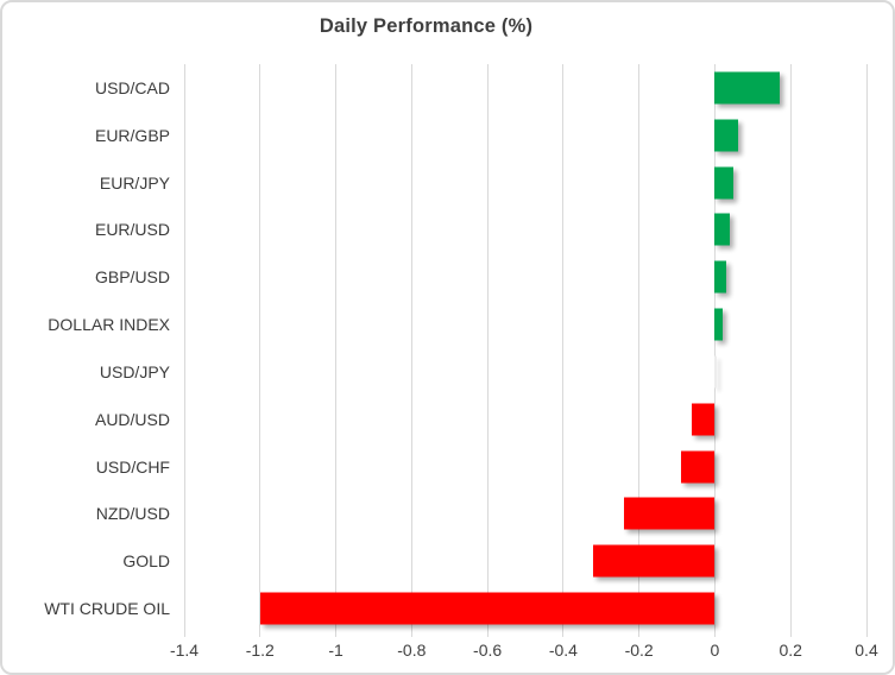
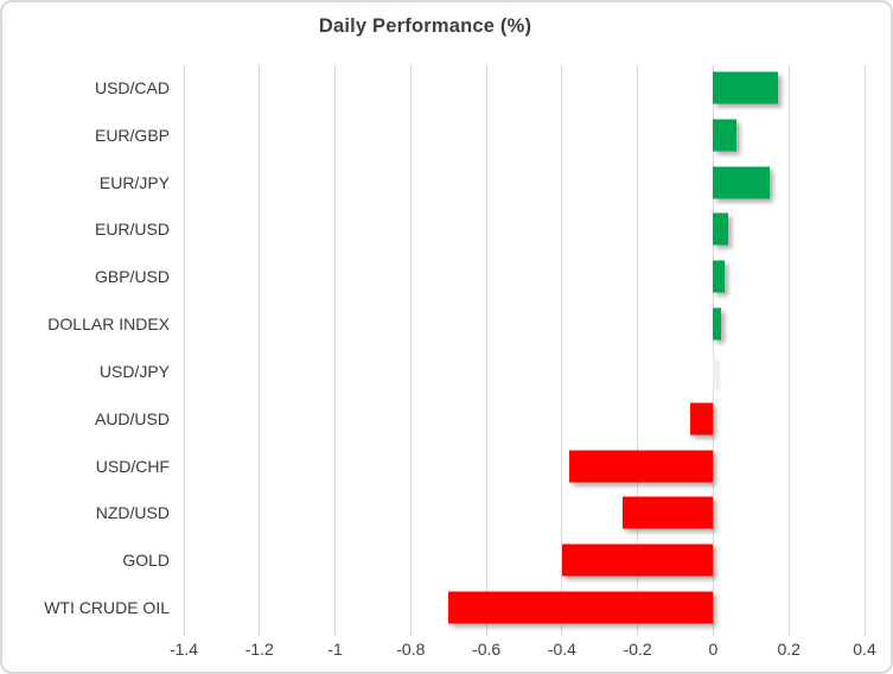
EUR/JPY: 0.05 -> 0.15
USD/CHF: -0.09 -> -0.38
GOLD: -0.32 -> -0.40
WTI CRUDE OIL: -1.20 -> -0.70
